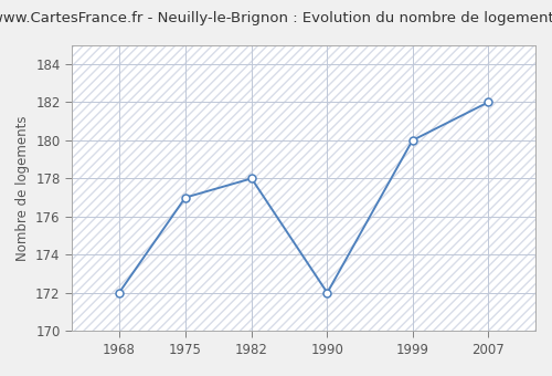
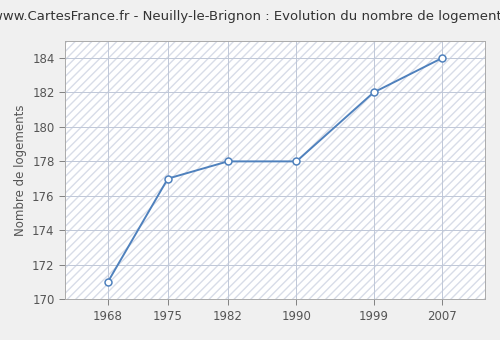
1968: 172 -> 171
1990: 172 -> 178
1999: 180 -> 182
2007: 182 -> 184
